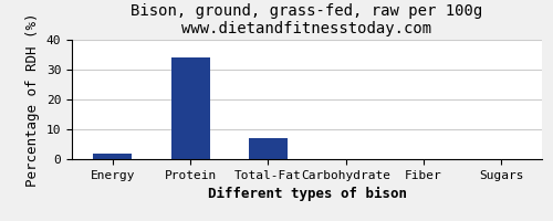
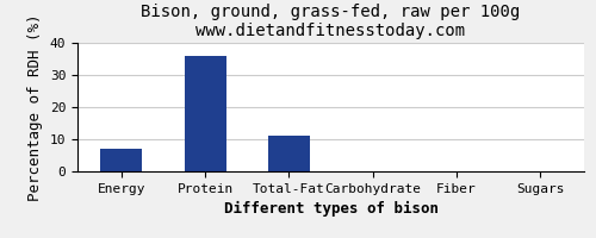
Energy: 2 -> 7
Protein: 34 -> 36
Total-Fat: 7 -> 11
